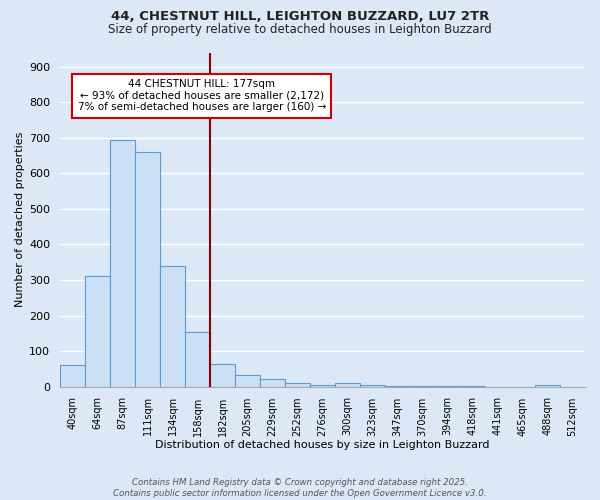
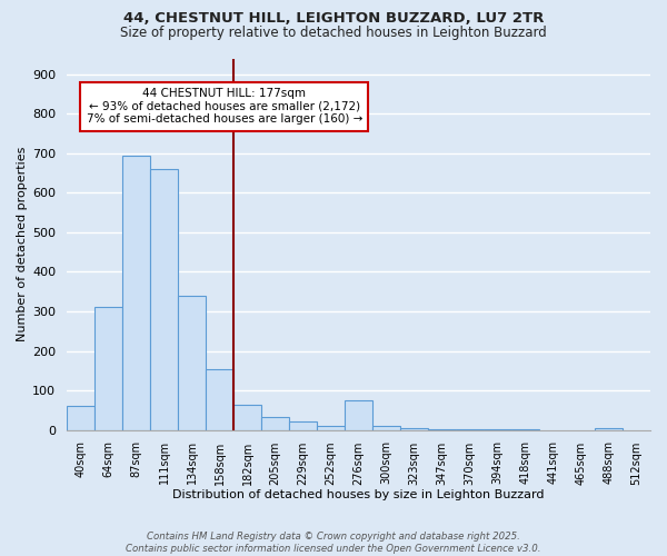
276sqm: 5 -> 75
